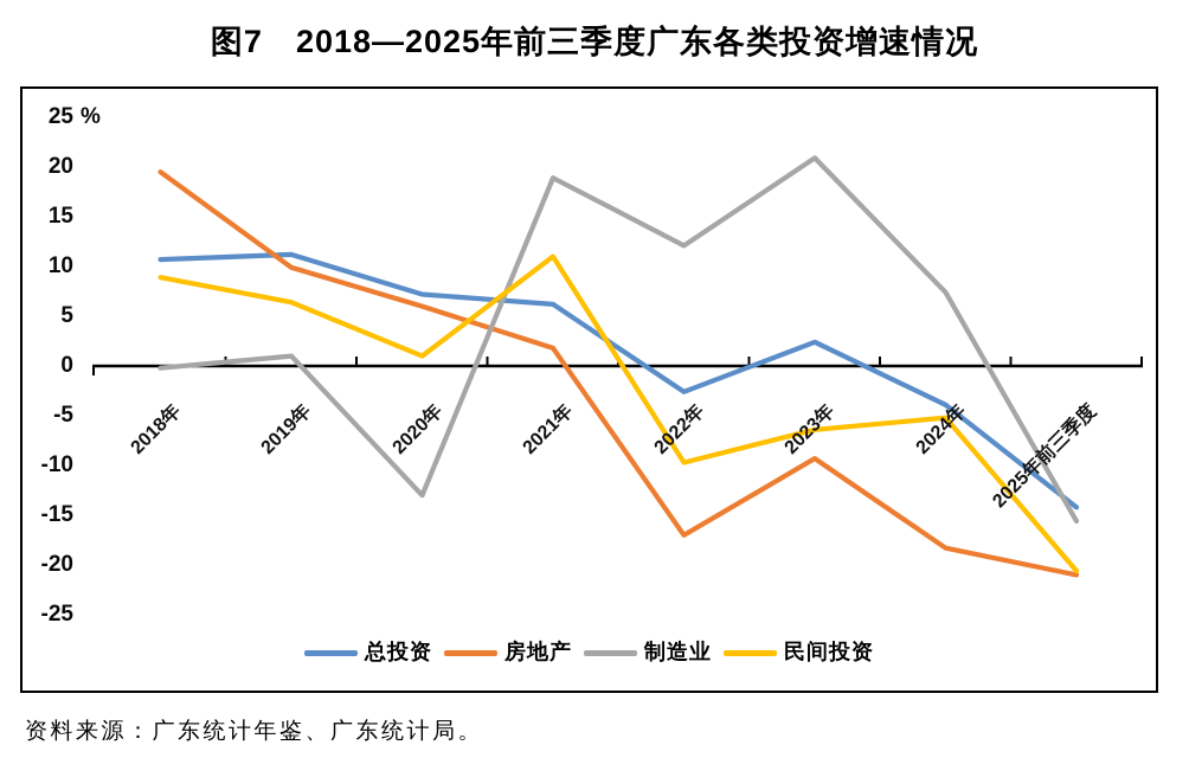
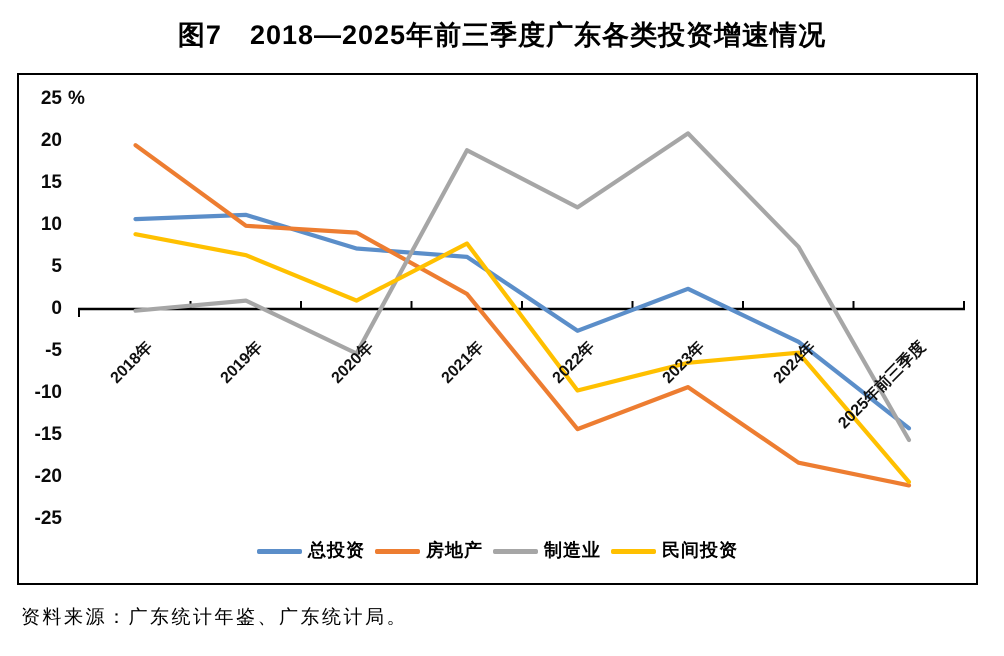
房地产/2020年: 6 -> 9
制造业/2020年: -13 -> -5
民间投资/2021年: 11 -> 8
房地产/2022年: -17 -> -14
